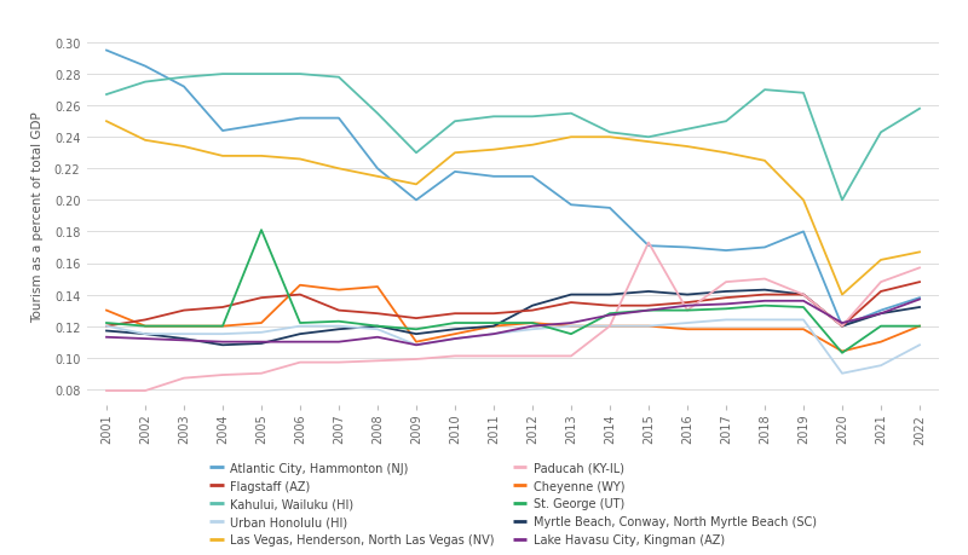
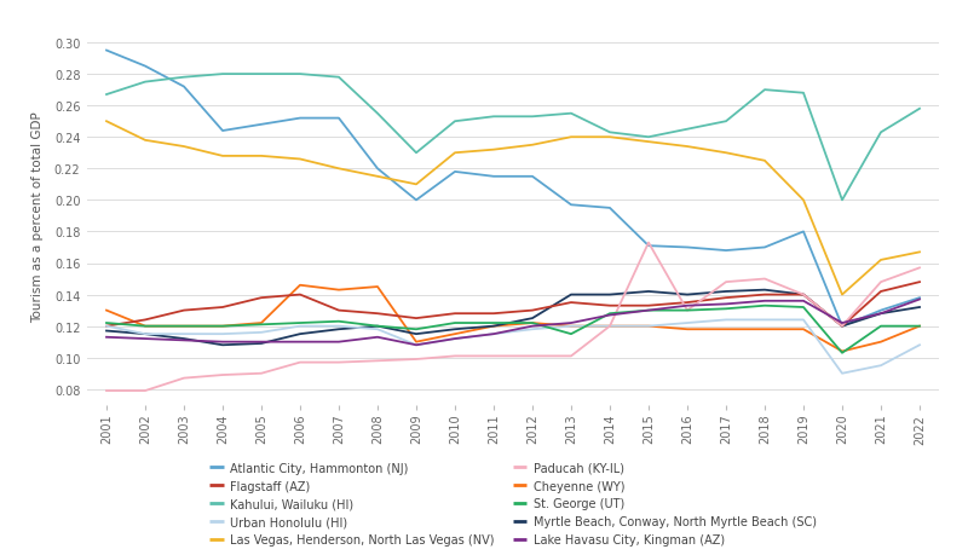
St. George (UT)/2005: 0.181 -> 0.121
Myrtle Beach, Conway, North Myrtle Beach (SC)/2012: 0.133 -> 0.125
